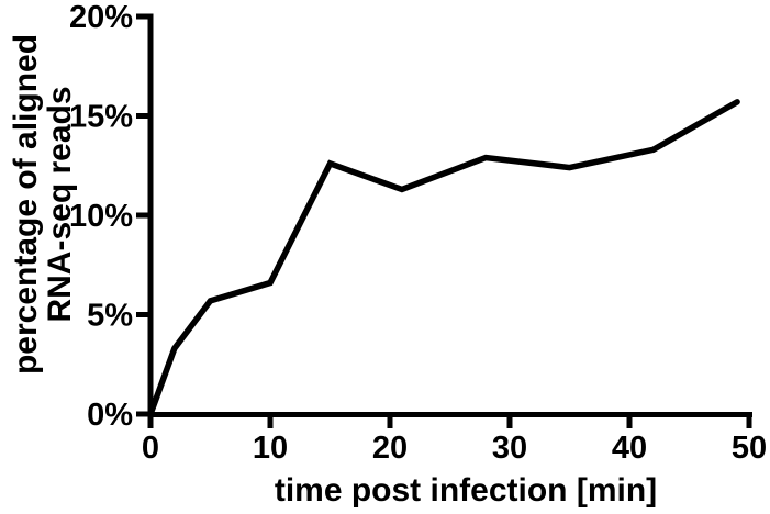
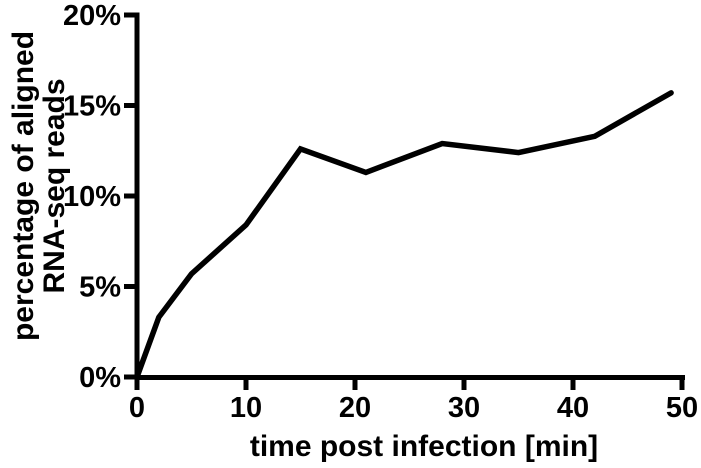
10: 6.6 -> 8.4
